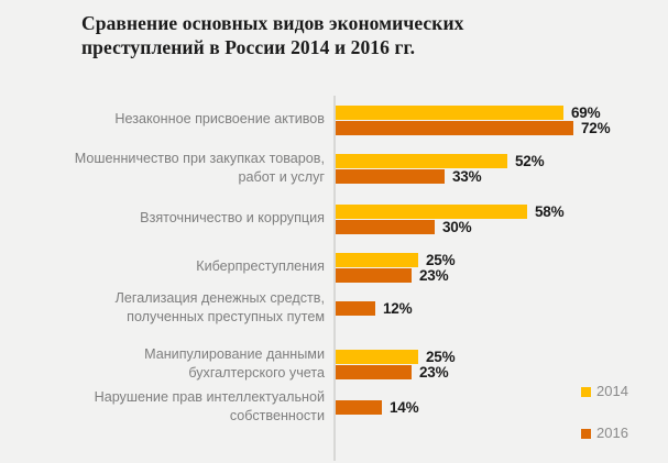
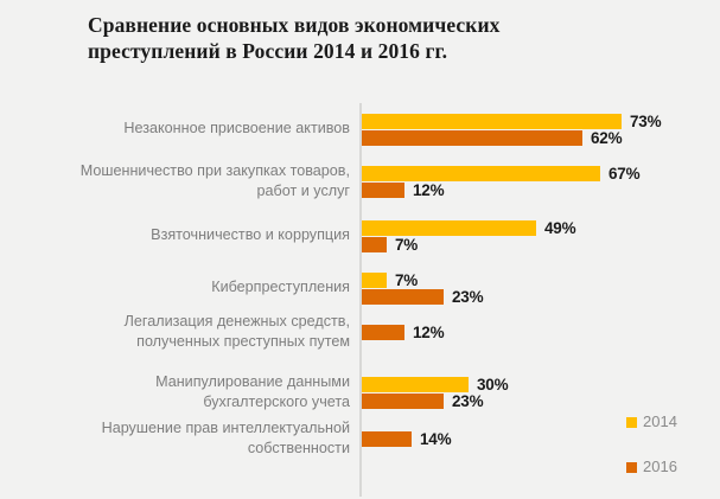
2014/Незаконное присвоение активов: 69% -> 73%
2016/Незаконное присвоение активов: 72% -> 62%
2014/Мошенничество при закупках товаров, работ и услуг: 52% -> 67%
2016/Мошенничество при закупках товаров, работ и услуг: 33% -> 12%
2014/Взяточничество и коррупция: 58% -> 49%
2016/Взяточничество и коррупция: 30% -> 7%
2014/Киберпреступления: 25% -> 7%
2014/Манипулирование данными бухгалтерского учета: 25% -> 30%
